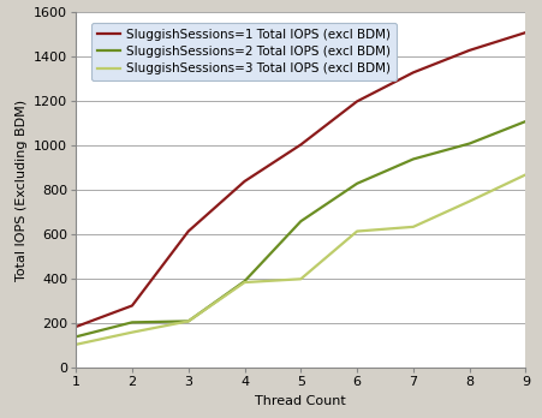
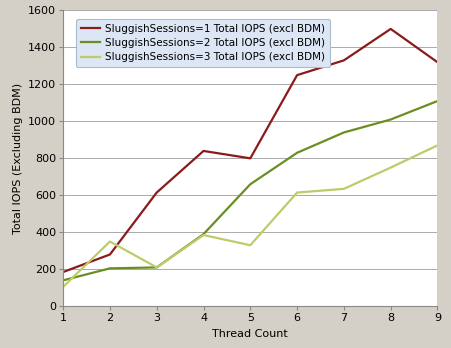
SluggishSessions=3 Total IOPS (excl BDM)/2: 160 -> 350
SluggishSessions=1 Total IOPS (excl BDM)/5: 1000 -> 800
SluggishSessions=3 Total IOPS (excl BDM)/5: 400 -> 330
SluggishSessions=1 Total IOPS (excl BDM)/6: 1200 -> 1250
SluggishSessions=1 Total IOPS (excl BDM)/8: 1430 -> 1500
SluggishSessions=1 Total IOPS (excl BDM)/9: 1510 -> 1320
